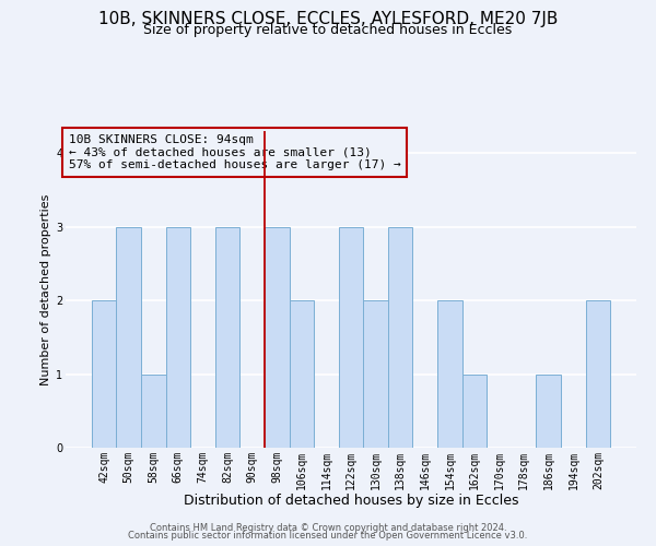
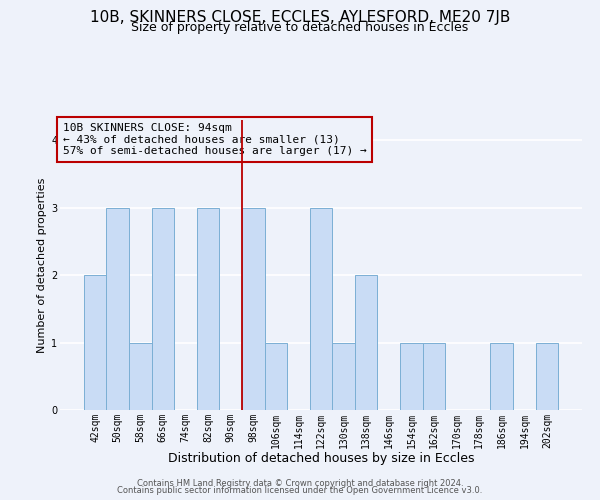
106sqm: 2 -> 1
130sqm: 2 -> 1
138sqm: 3 -> 2
154sqm: 2 -> 1
202sqm: 2 -> 1
